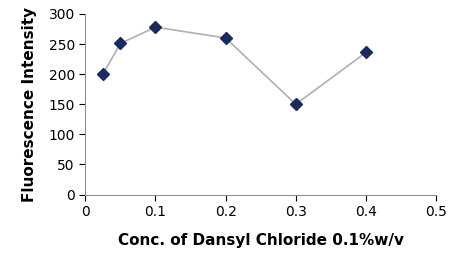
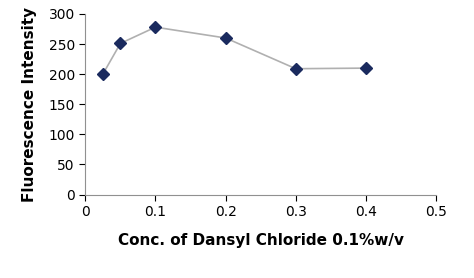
0.3: 150 -> 209
0.4: 236 -> 210
